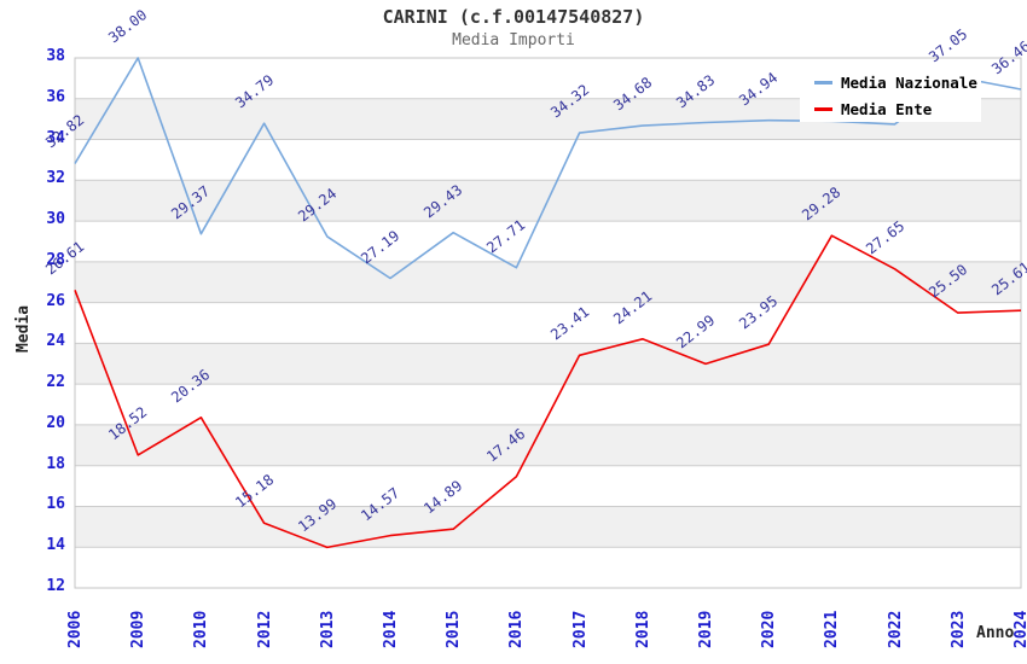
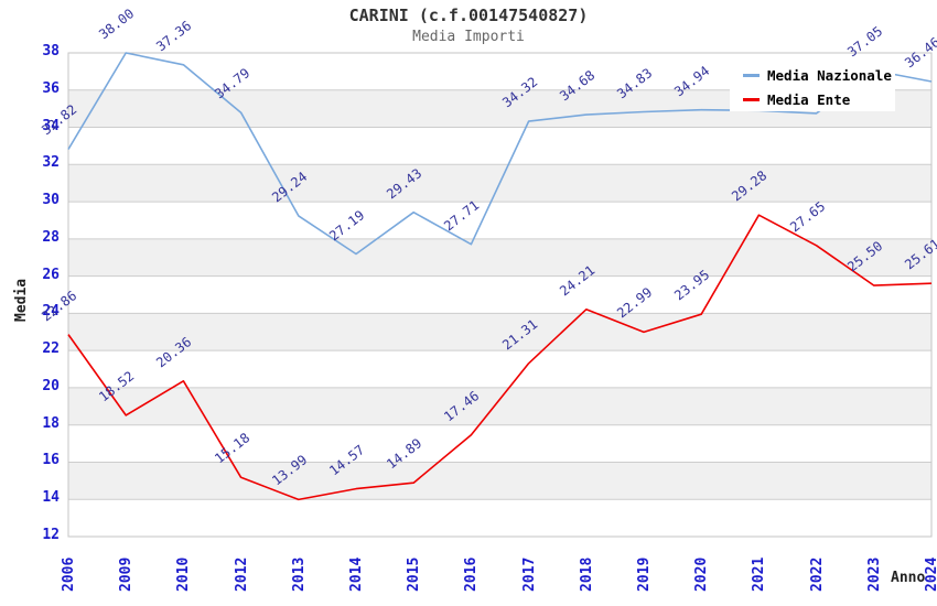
Media Ente/2006: 26.61 -> 22.86
Media Nazionale/2010: 29.37 -> 37.36
Media Ente/2017: 23.41 -> 21.31
